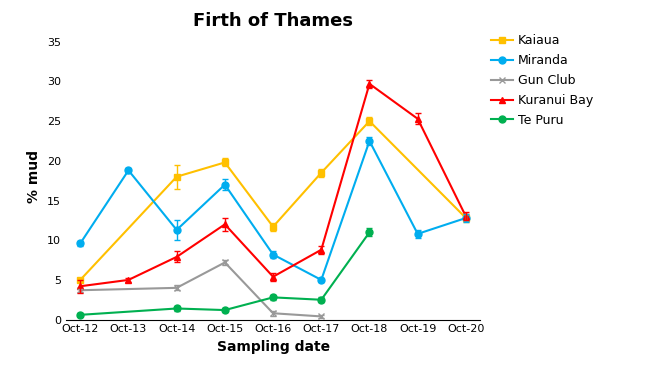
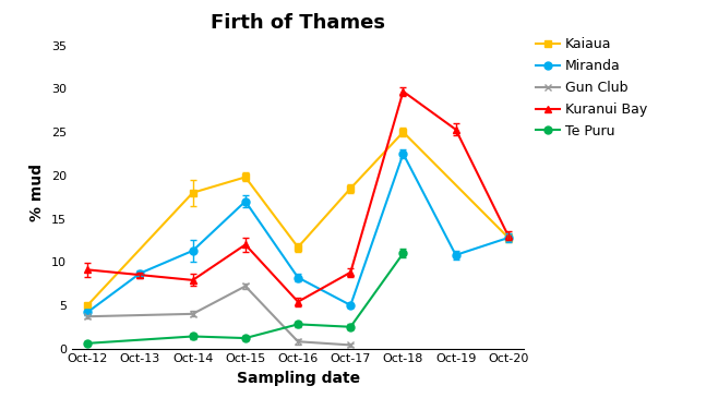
Miranda/Oct-12: 9.6 -> 4.2
Kuranui Bay/Oct-12: 4.2 -> 9.1
Miranda/Oct-13: 18.8 -> 8.7
Kuranui Bay/Oct-13: 5.0 -> 8.5
